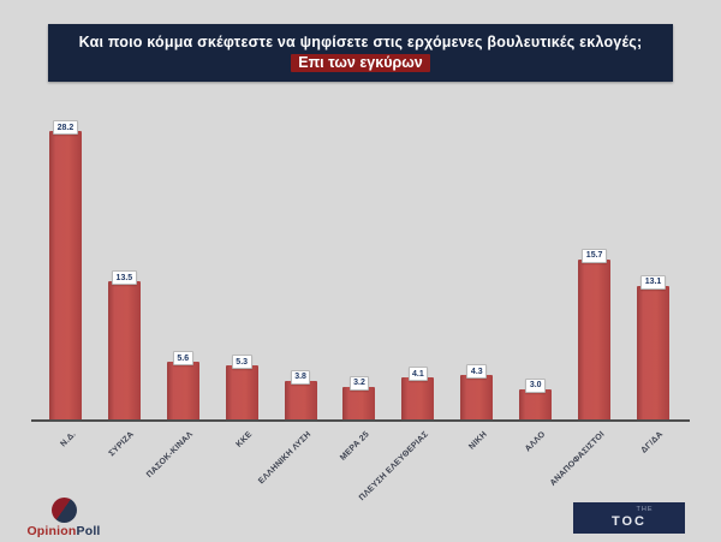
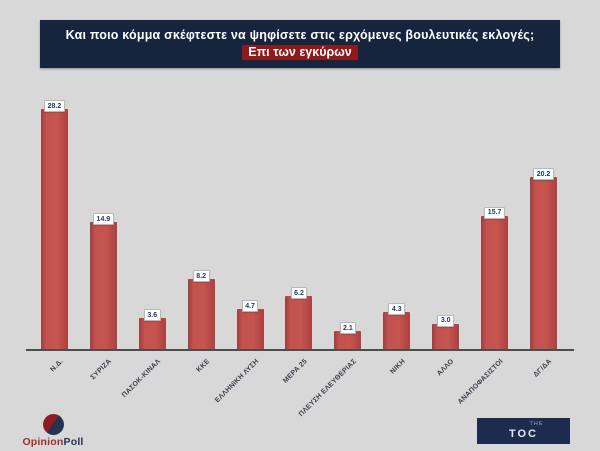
ΣΥΡΙΖΑ: 13.5 -> 14.9
ΠΑΣΟΚ-ΚΙΝΑΛ: 5.6 -> 3.6
ΚΚΕ: 5.3 -> 8.2
ΕΛΛΗΝΙΚΗ ΛΥΣΗ: 3.8 -> 4.7
ΜΕΡΑ 25: 3.2 -> 6.2
ΠΛΕΥΣΗ ΕΛΕΥΘΕΡΙΑΣ: 4.1 -> 2.1
ΔΓ/ΔΑ: 13.1 -> 20.2
